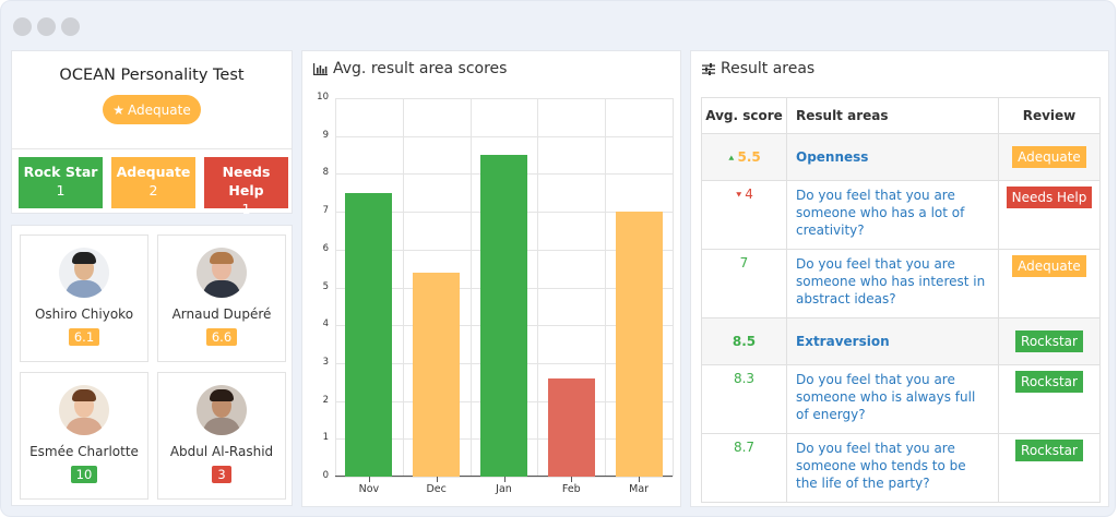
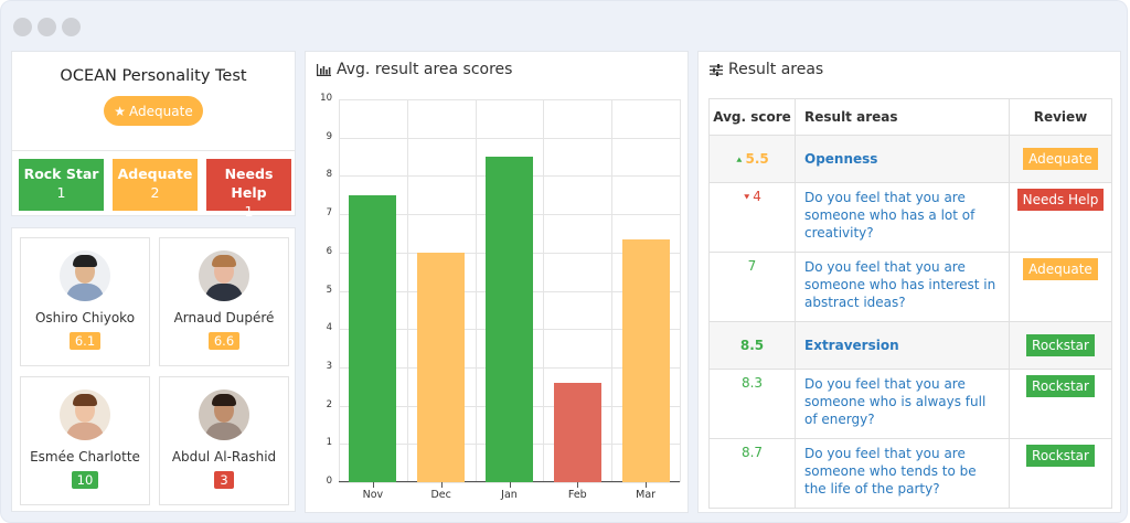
Dec: 5.4 -> 6.0
Mar: 7.0 -> 6.3
